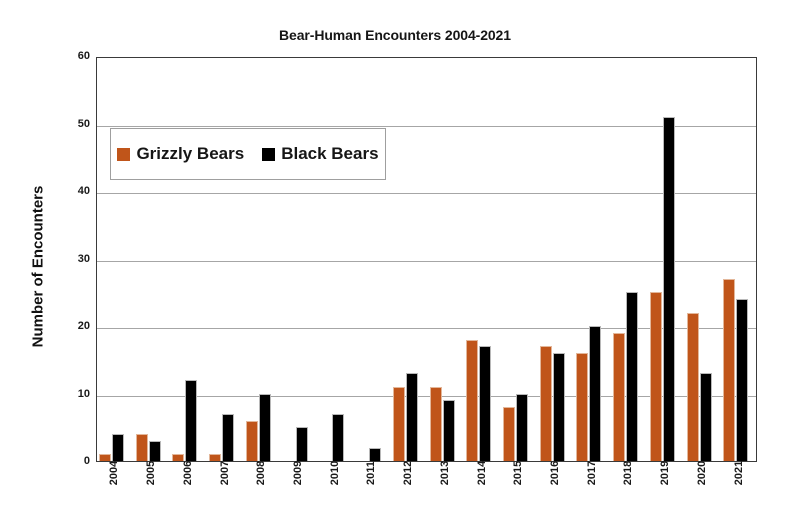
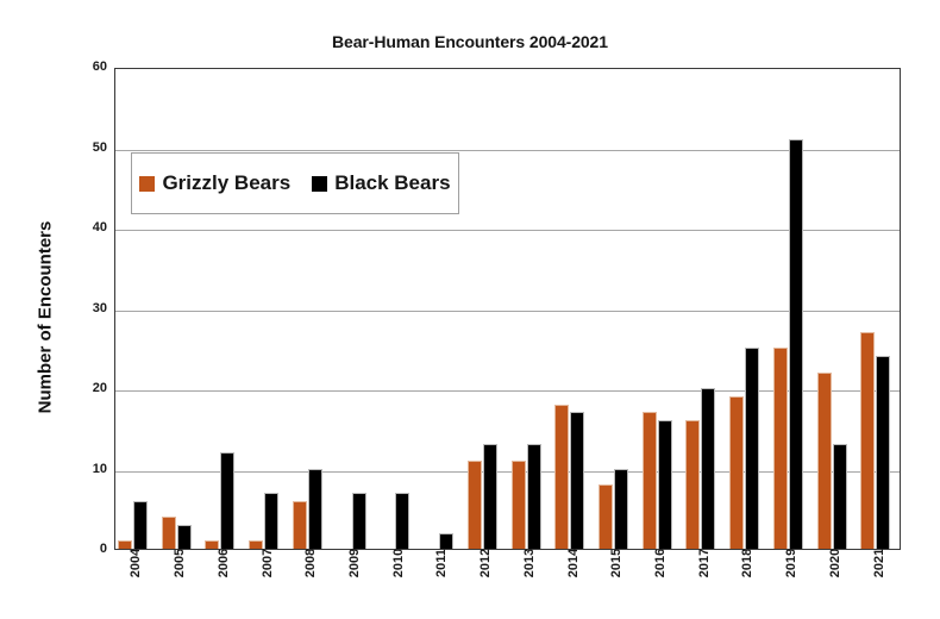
Black Bears/2004: 4 -> 6
Black Bears/2009: 5 -> 7
Black Bears/2013: 9 -> 13
